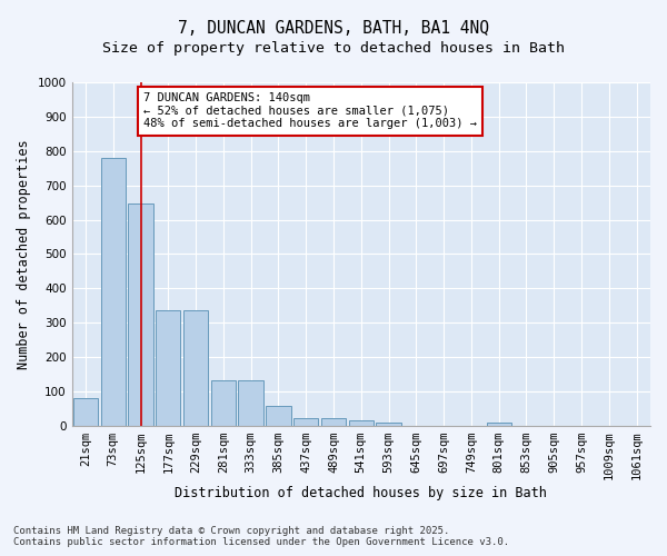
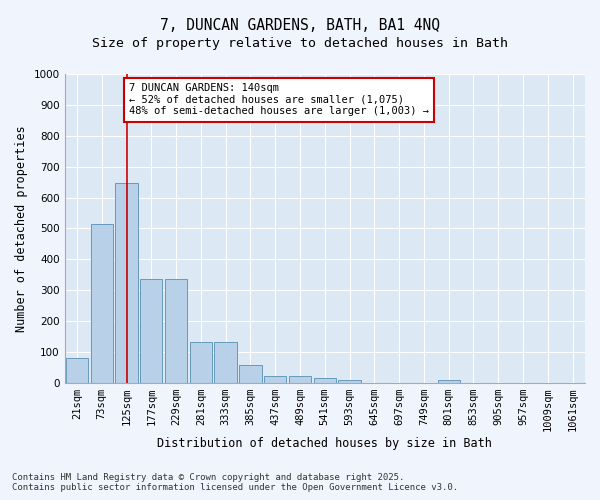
73sqm: 780 -> 515
